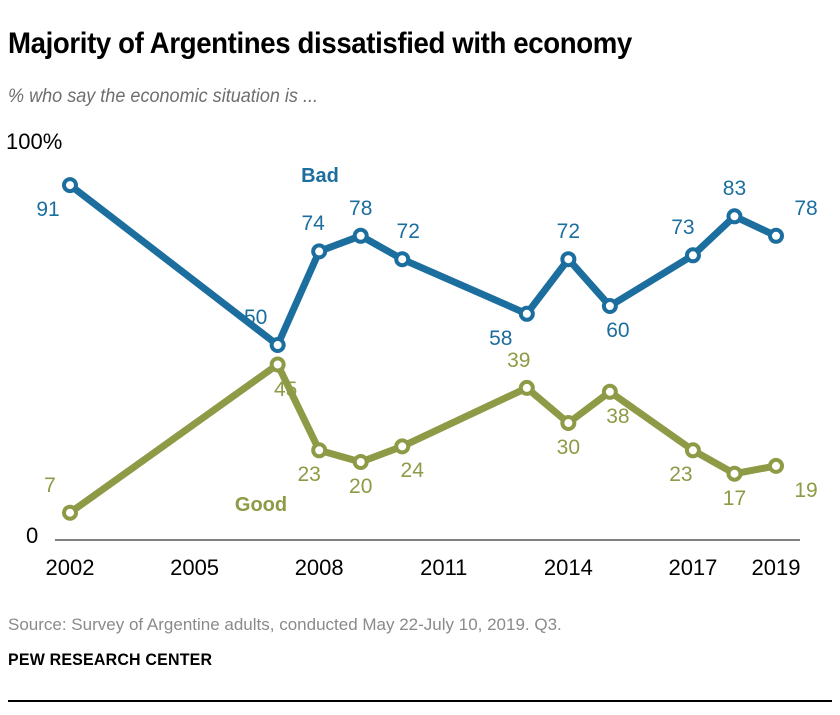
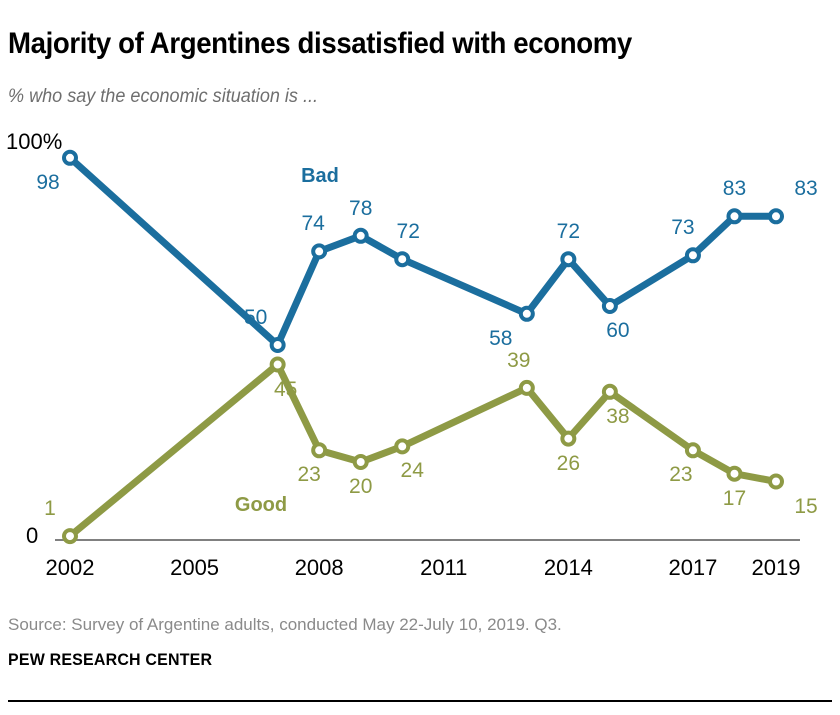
Bad/2002: 91 -> 98
Good/2002: 7 -> 1
Good/2014: 30 -> 26
Bad/2019: 78 -> 83
Good/2019: 19 -> 15
